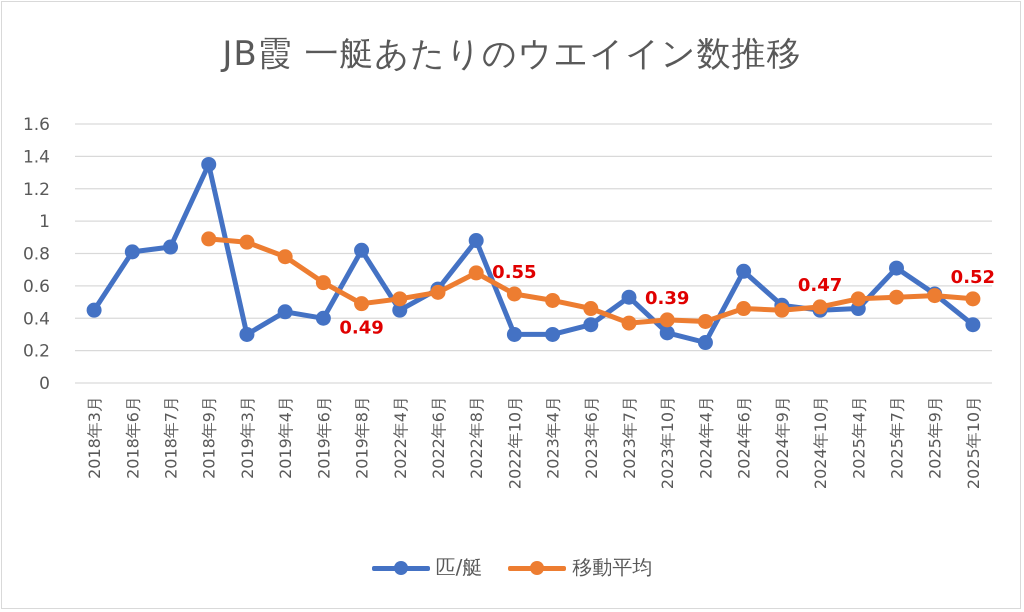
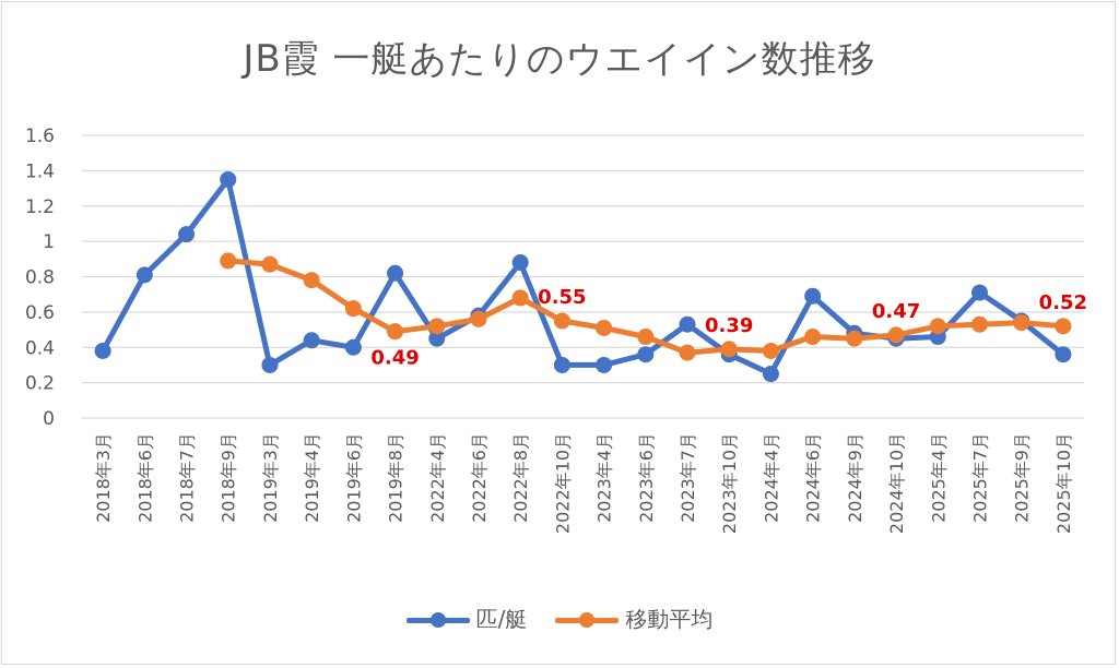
匹/艇/2018年3月: 0.45 -> 0.38
匹/艇/2018年7月: 0.84 -> 1.04
匹/艇/2023年10月: 0.31 -> 0.36
